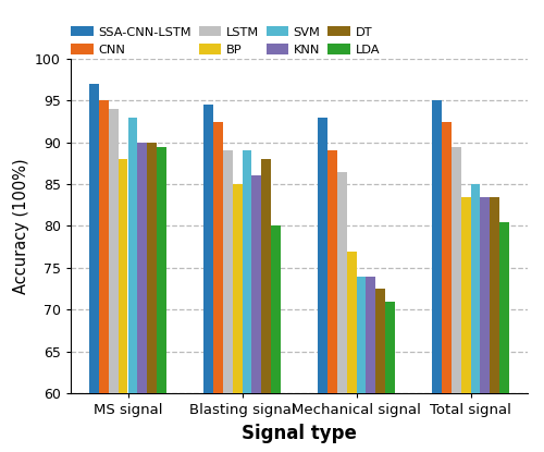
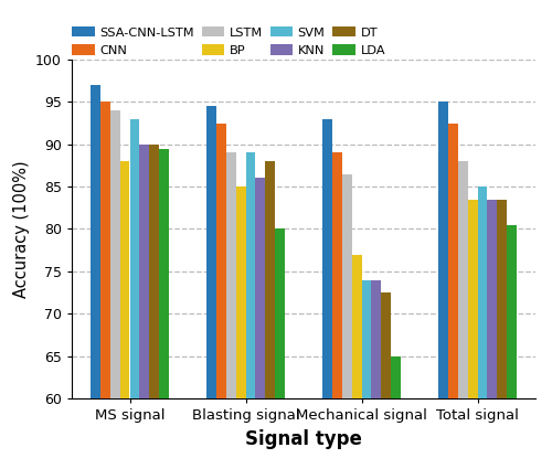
LDA/Mechanical signal: 71.0 -> 65.0
LSTM/Total signal: 89.5 -> 88.0
